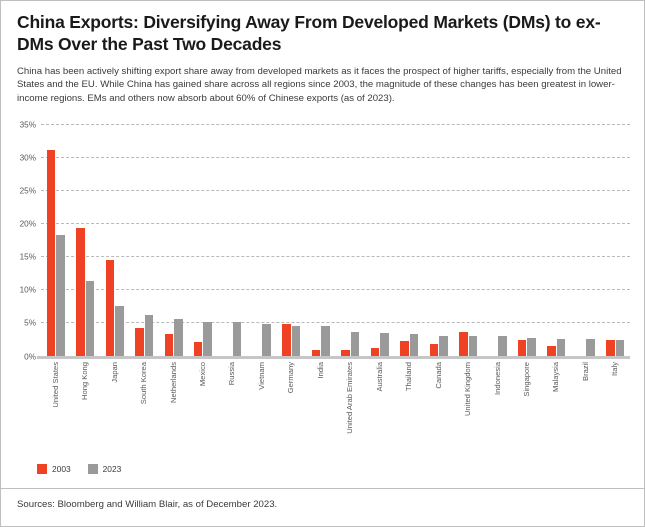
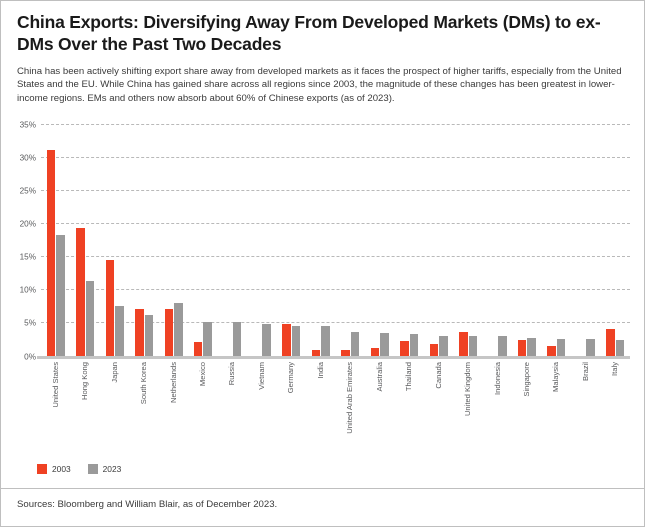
2003/South Korea: 4% -> 7%
2003/Netherlands: 3% -> 7%
2023/Netherlands: 6% -> 8%
2003/Italy: 2% -> 4%
